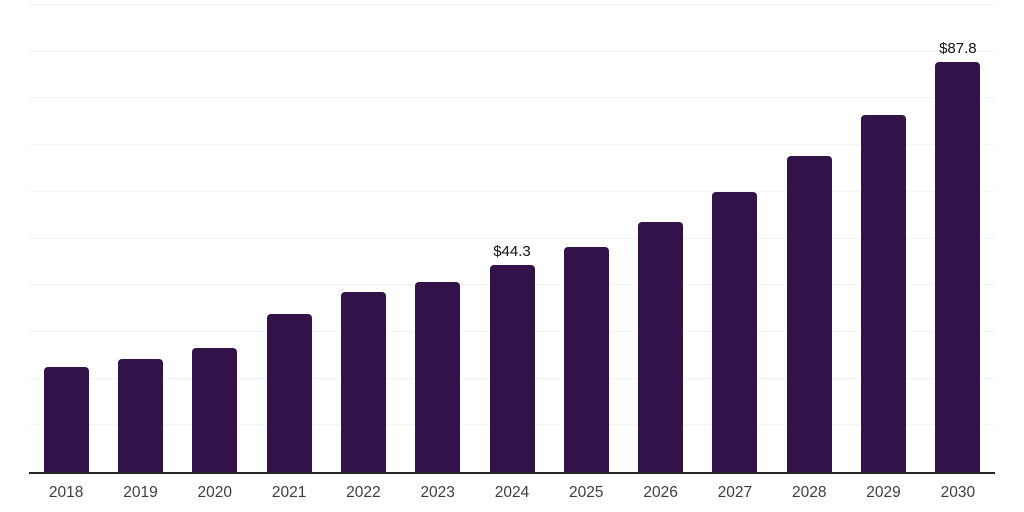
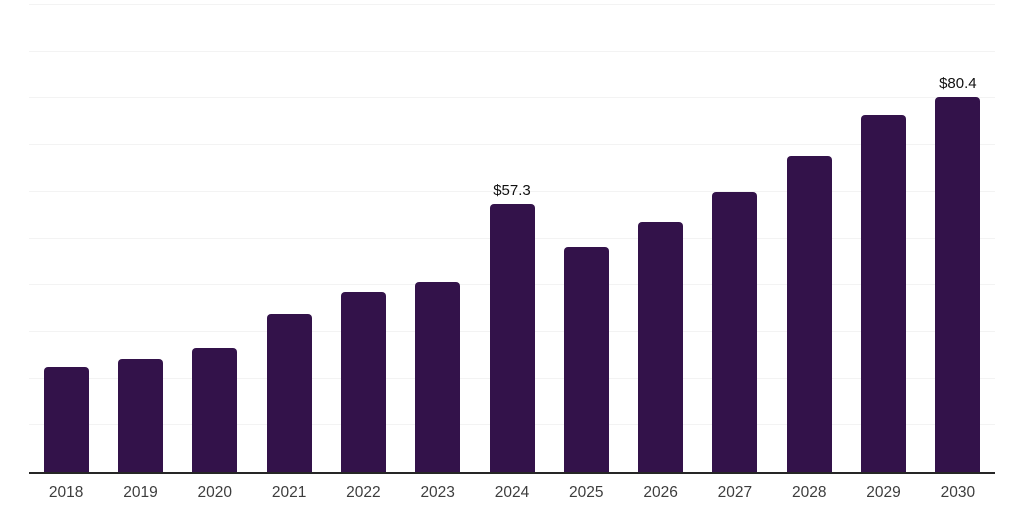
2024: $44.3 -> $57.3
2030: $87.8 -> $80.4
